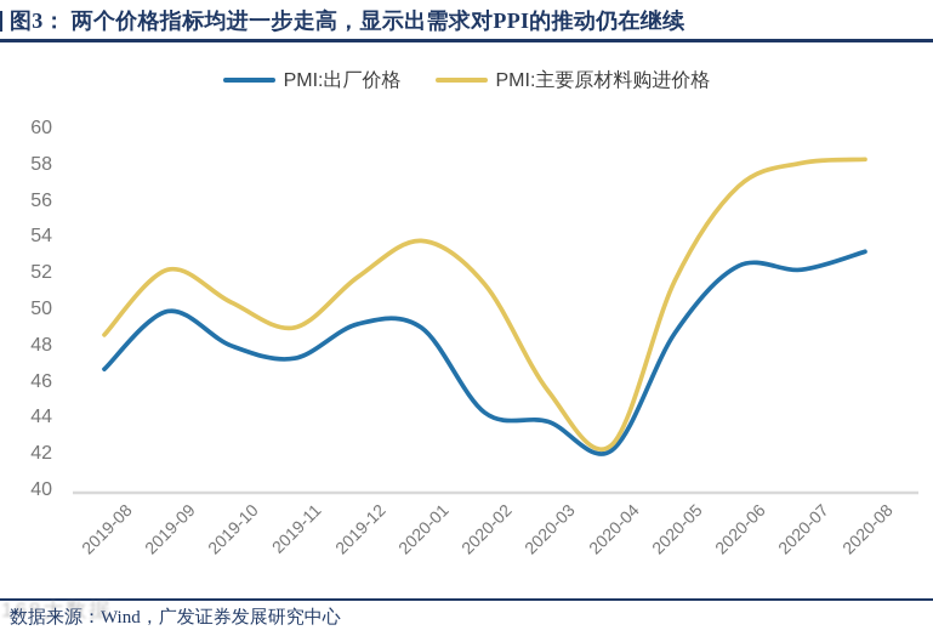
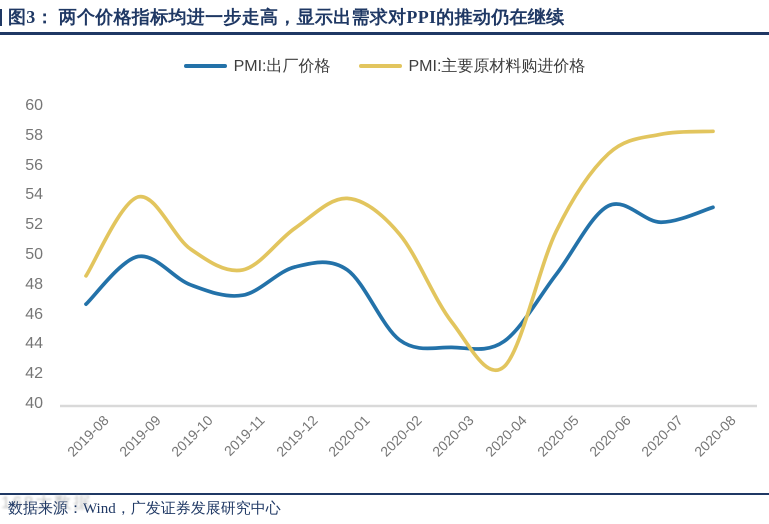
PMI:主要原材料购进价格/2019-09: 52.2 -> 53.9
PMI:出厂价格/2020-04: 42.2 -> 44.2
PMI:出厂价格/2020-06: 52.4 -> 53.3
